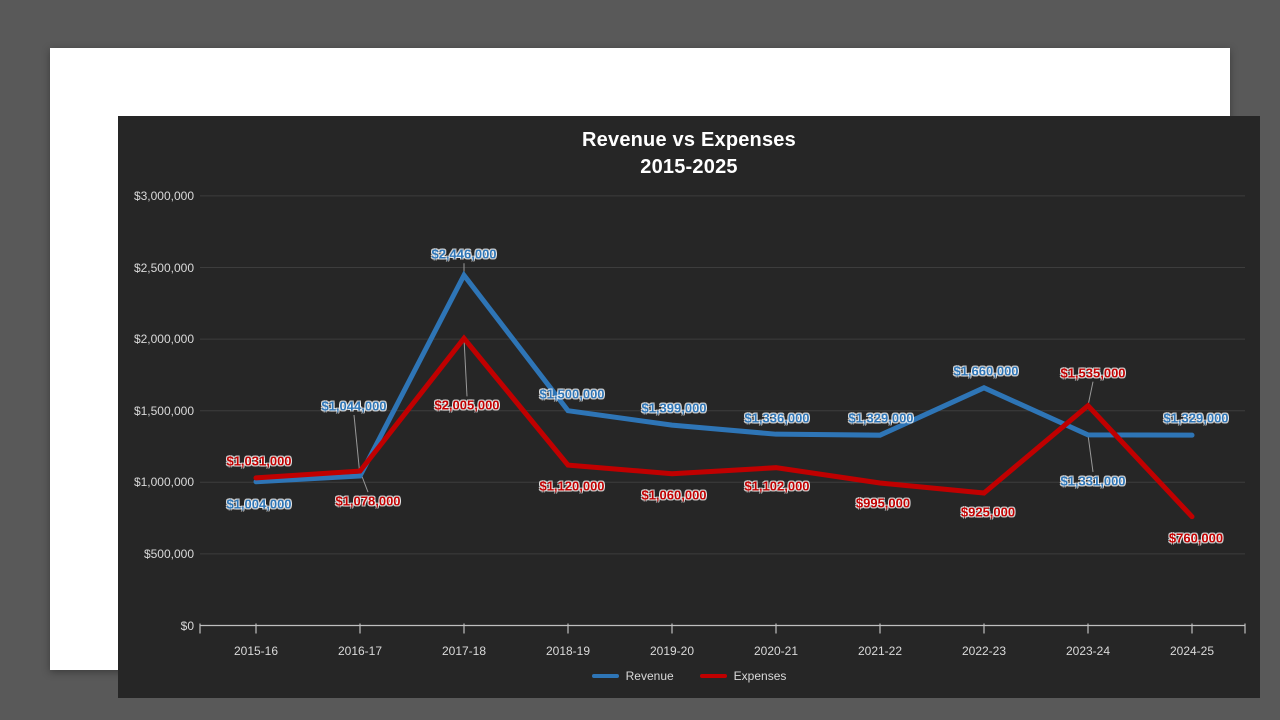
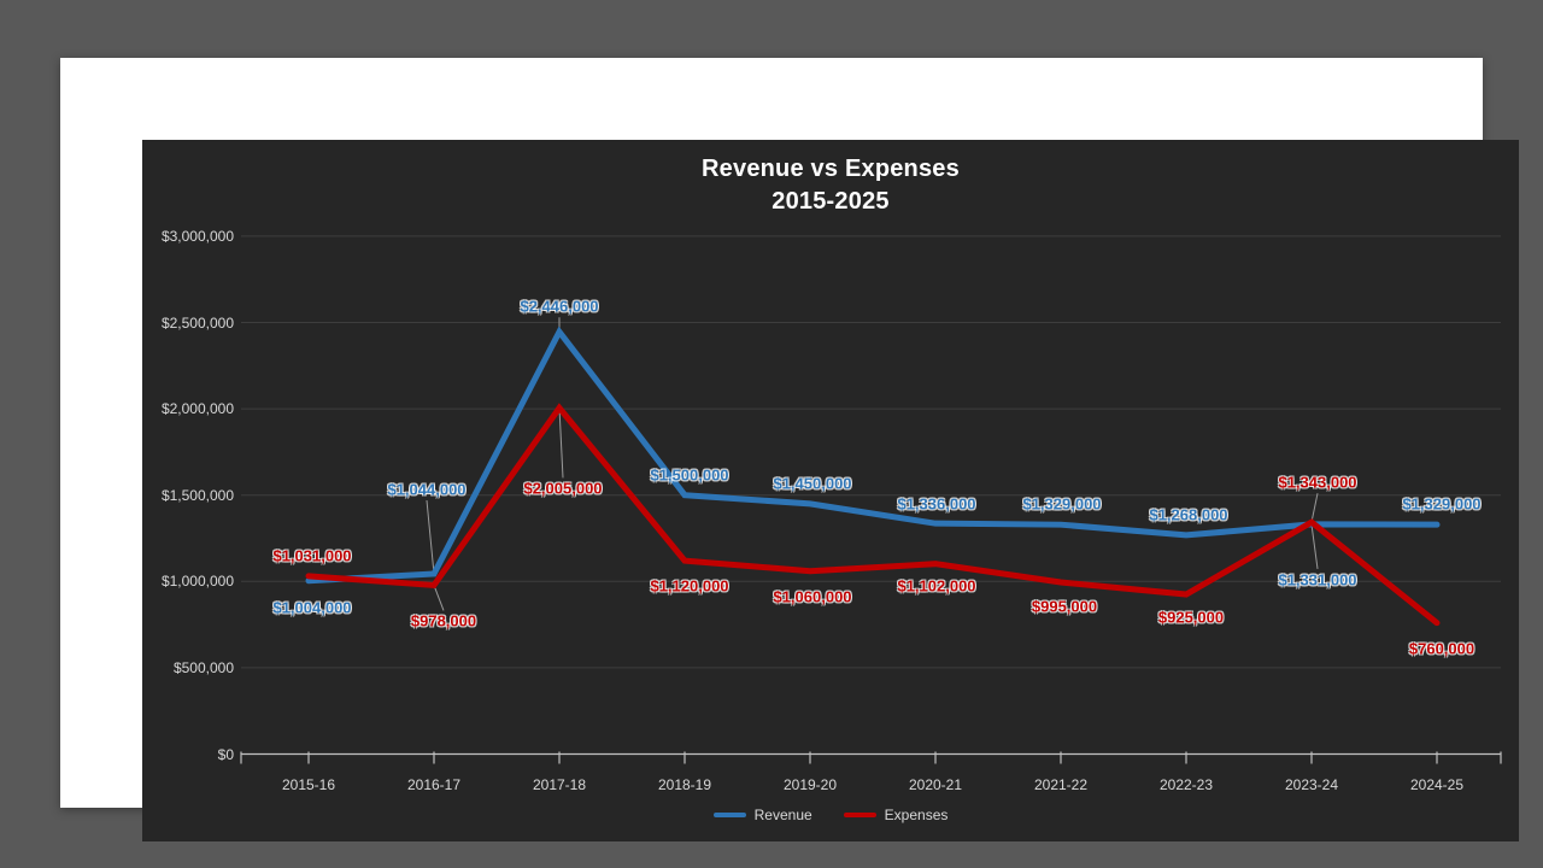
Expenses/2016-17: $1,078,000 -> $978,000
Revenue/2019-20: $1,399,000 -> $1,450,000
Revenue/2022-23: $1,660,000 -> $1,268,000
Expenses/2023-24: $1,535,000 -> $1,343,000
